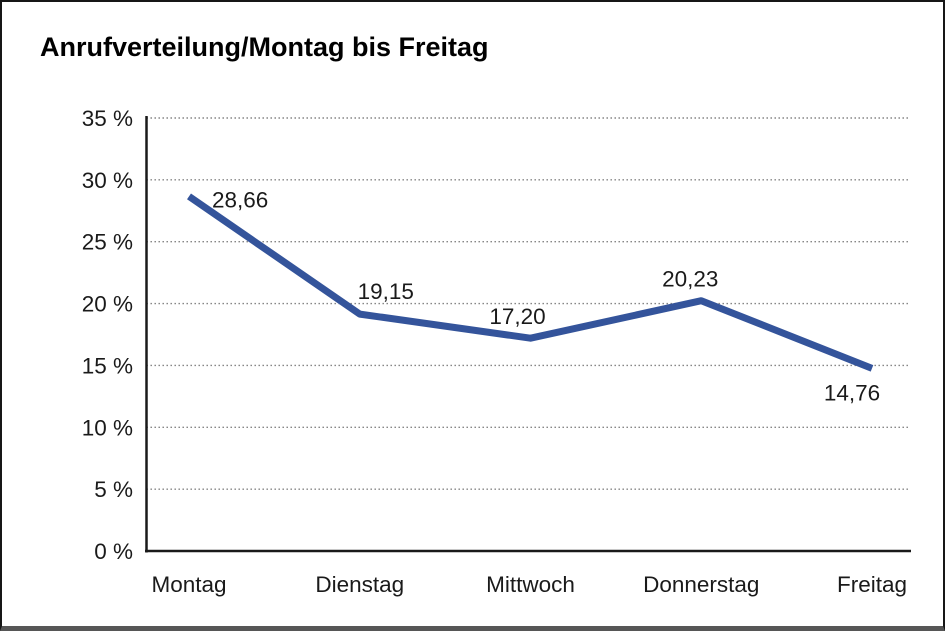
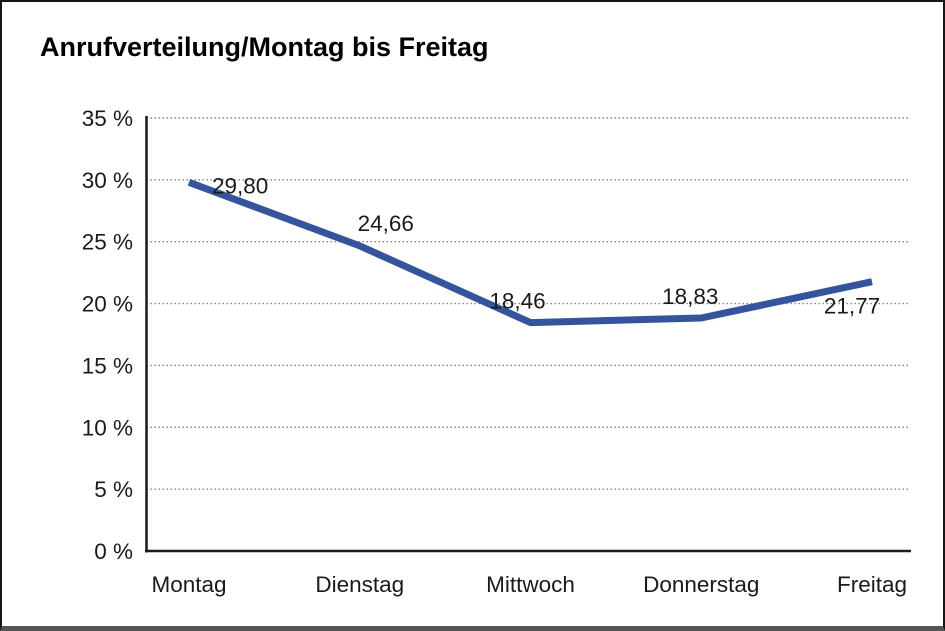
Montag: 28,66 -> 29,80
Dienstag: 19,15 -> 24,66
Mittwoch: 17,20 -> 18,46
Donnerstag: 20,23 -> 18,83
Freitag: 14,76 -> 21,77
